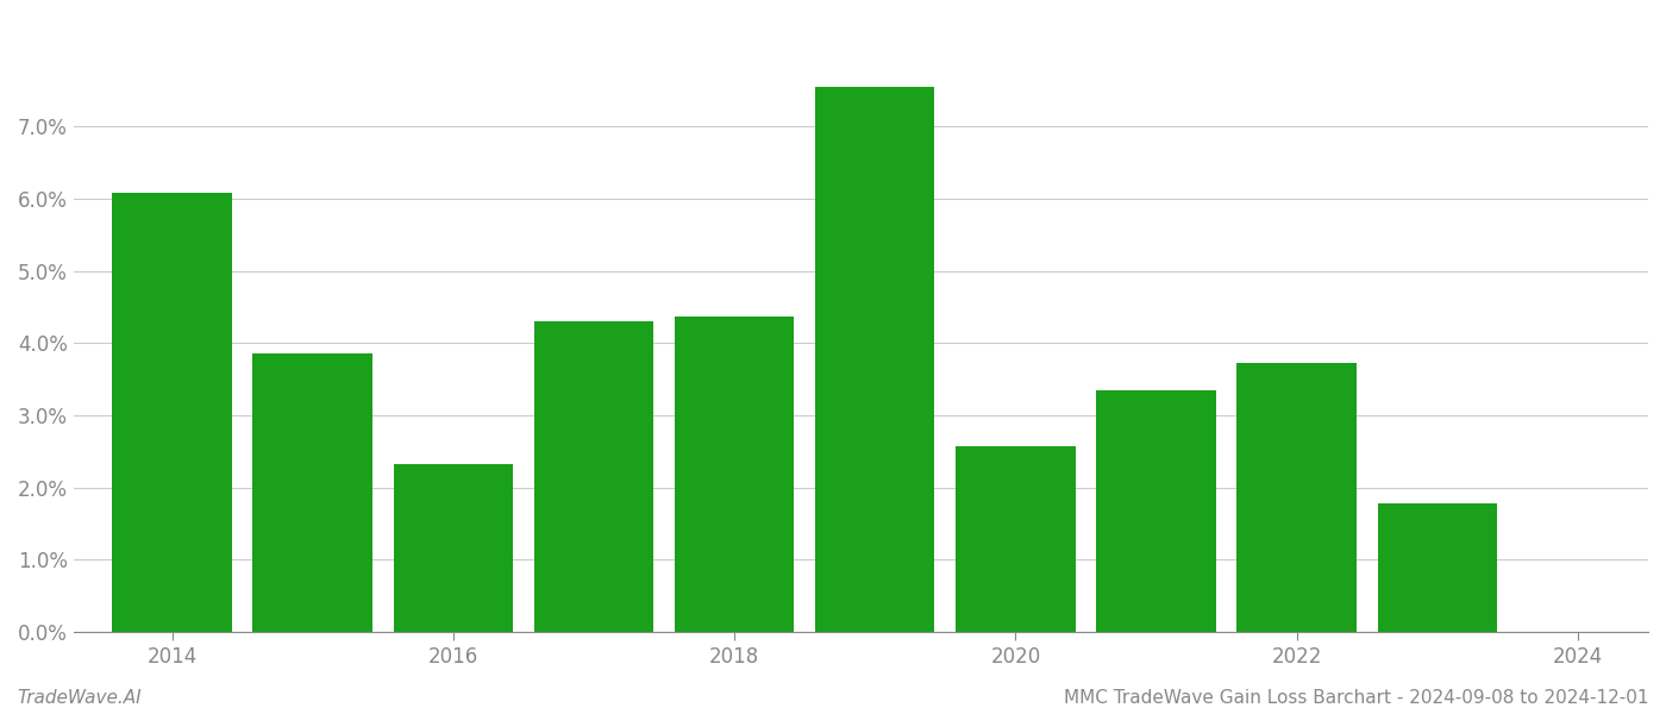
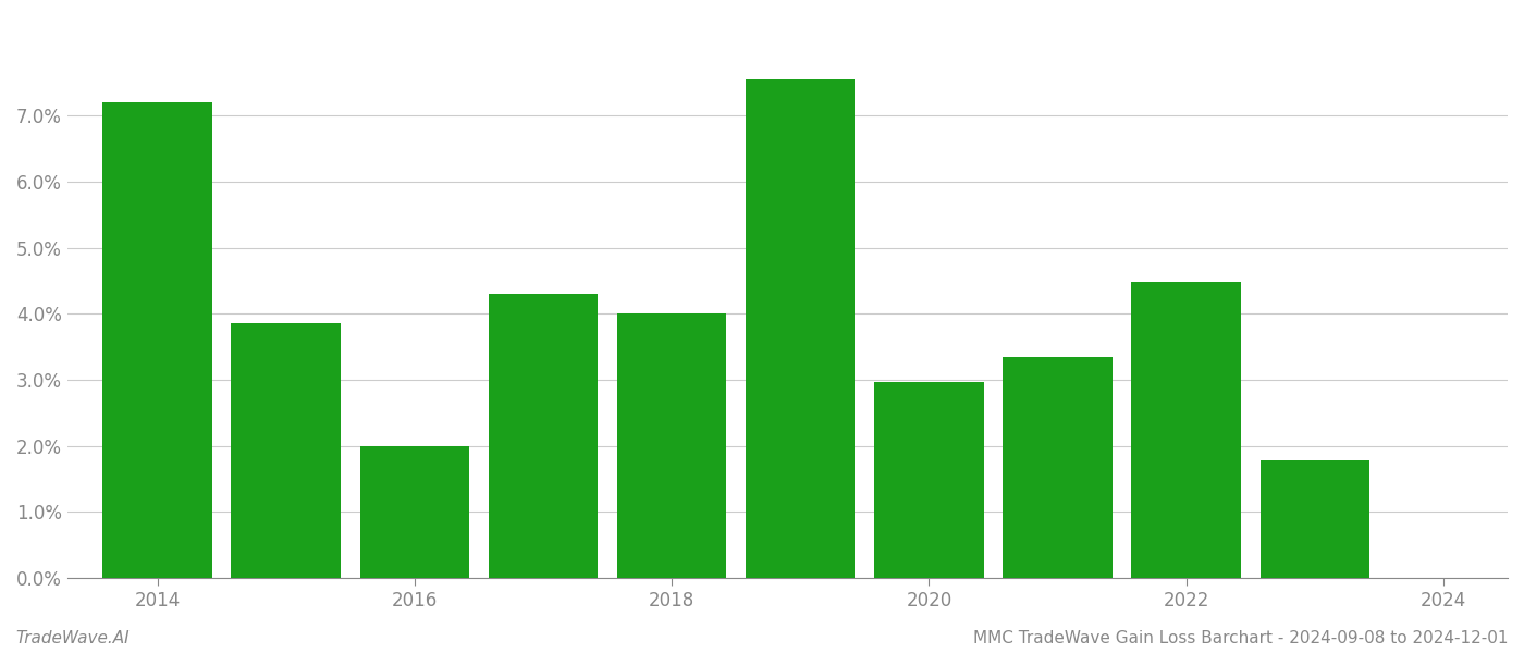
2014: 6.08% -> 7.20%
2016: 2.32% -> 2.00%
2018: 4.36% -> 4.00%
2020: 2.58% -> 2.97%
2022: 3.72% -> 4.48%
